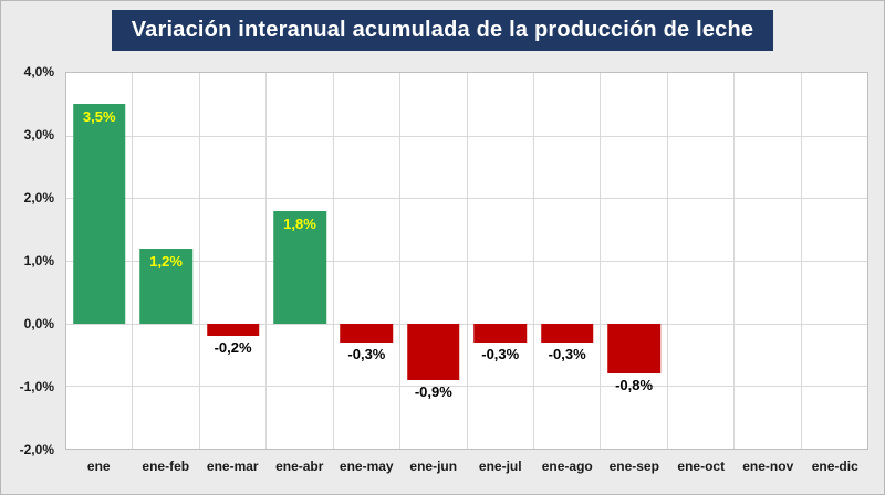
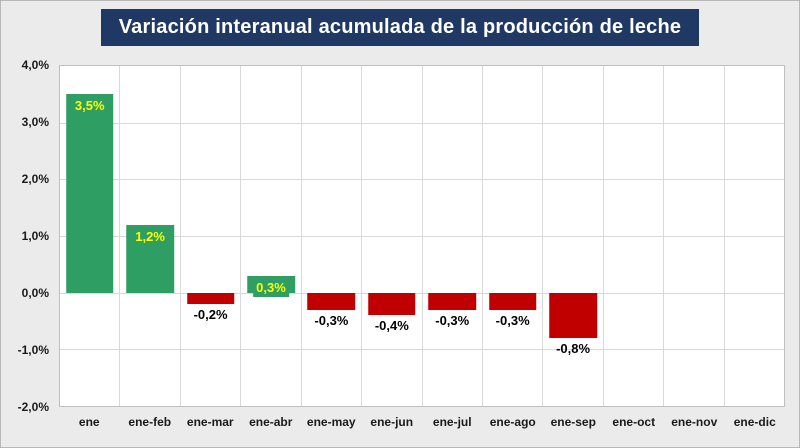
ene-abr: 1,8% -> 0,3%
ene-jun: -0,9% -> -0,4%
